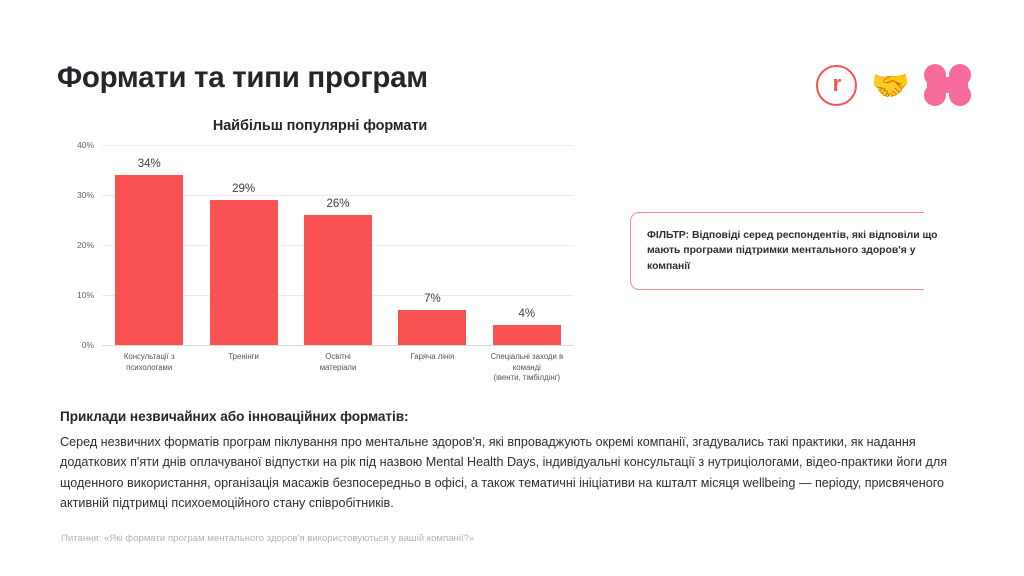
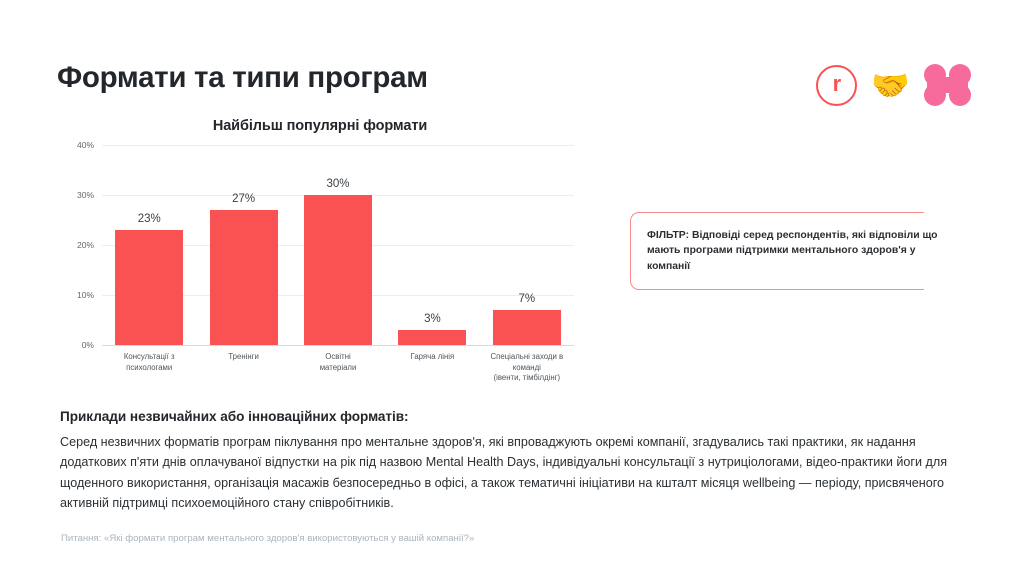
Консультації з психологами: 34% -> 23%
Тренінги: 29% -> 27%
Освітні матеріали: 26% -> 30%
Гаряча лінія: 7% -> 3%
Спеціальні заходи в команді (івенти, тімбілдінг): 4% -> 7%
